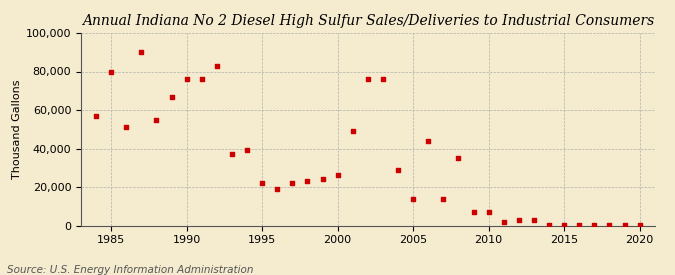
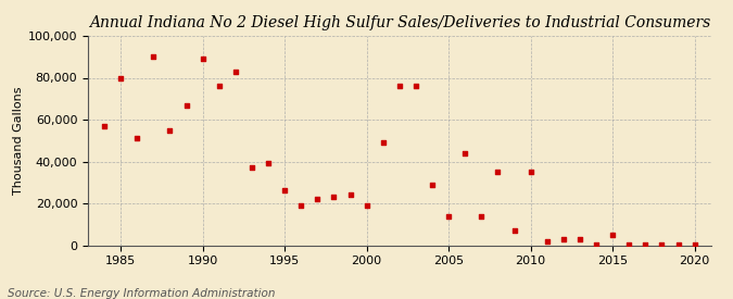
1990: 76,000 -> 89,000
1995: 22,000 -> 26,000
2000: 26,000 -> 19,000
2010: 7,000 -> 35,000
2015: 0 -> 5,000
